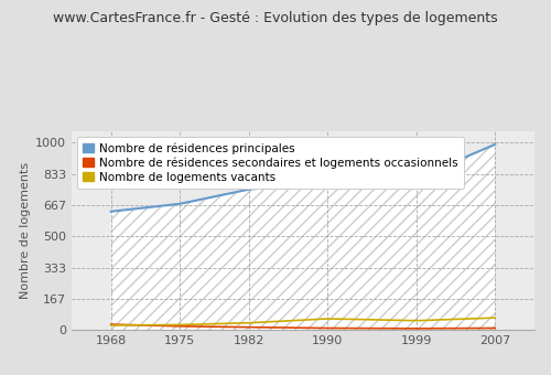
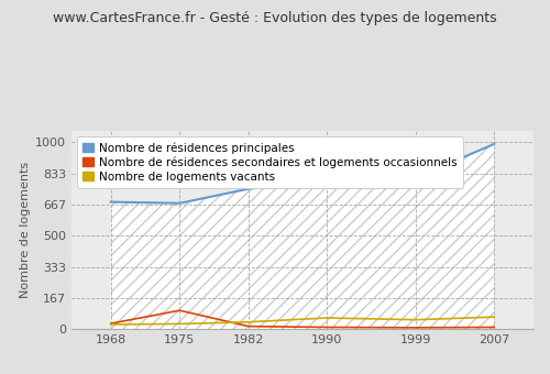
Nombre de résidences principales/1968: 630 -> 680
Nombre de résidences secondaires et logements occasionnels/1975: 20 -> 100
